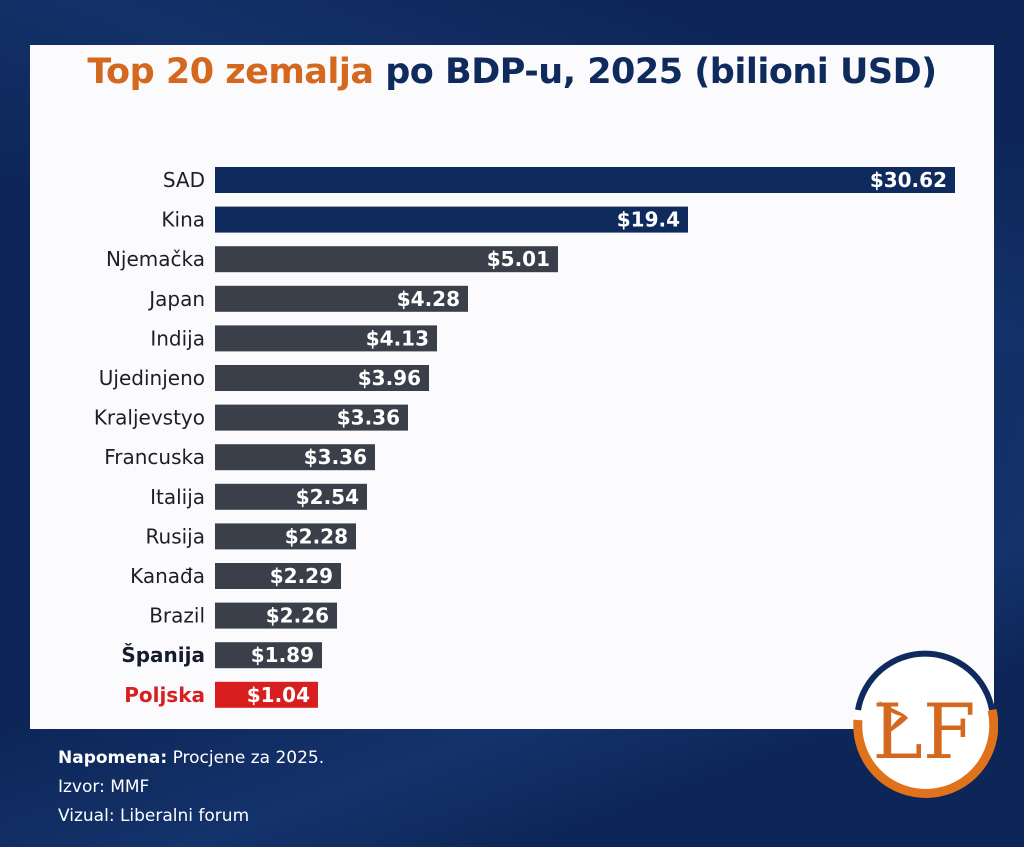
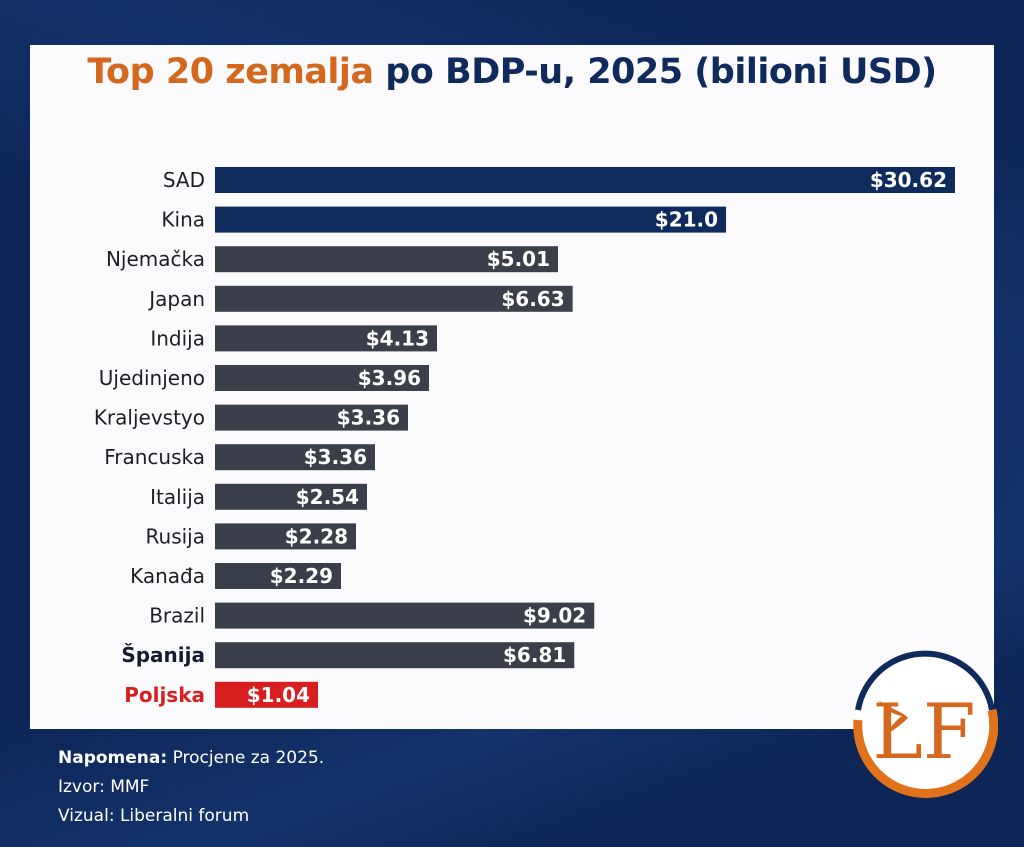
Kina: $19.4 -> $21.0
Japan: $4.28 -> $6.63
Brazil: $2.26 -> $9.02
Španija: $1.89 -> $6.81
